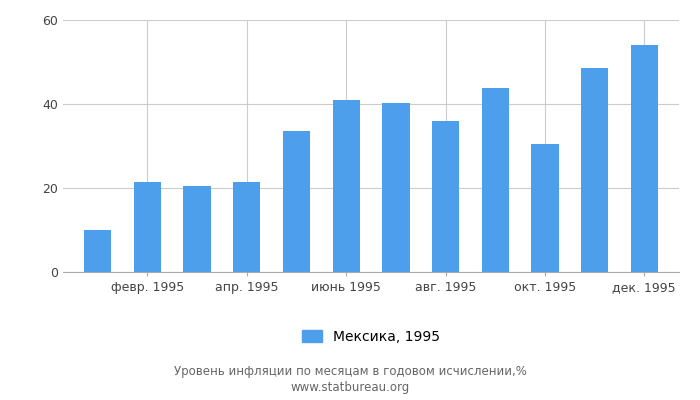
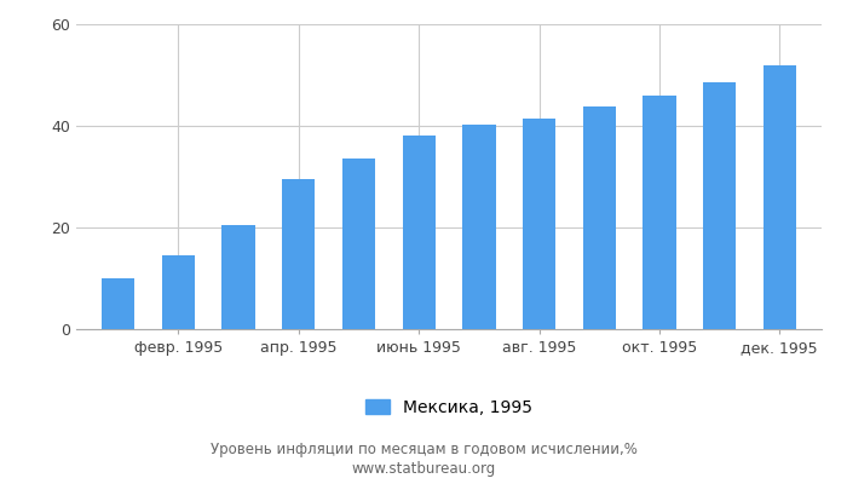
февр. 1995: 21.5 -> 14.5
апр. 1995: 21.5 -> 29.5
июнь 1995: 41.0 -> 38.0
авг. 1995: 36.0 -> 41.5
окт. 1995: 30.5 -> 46.0
дек. 1995: 54.0 -> 52.0
